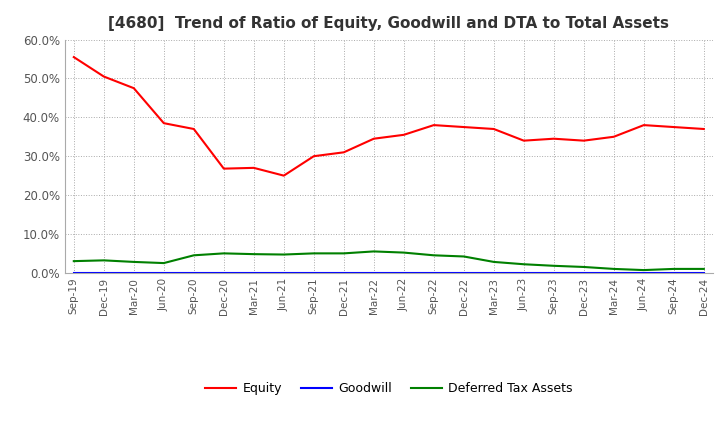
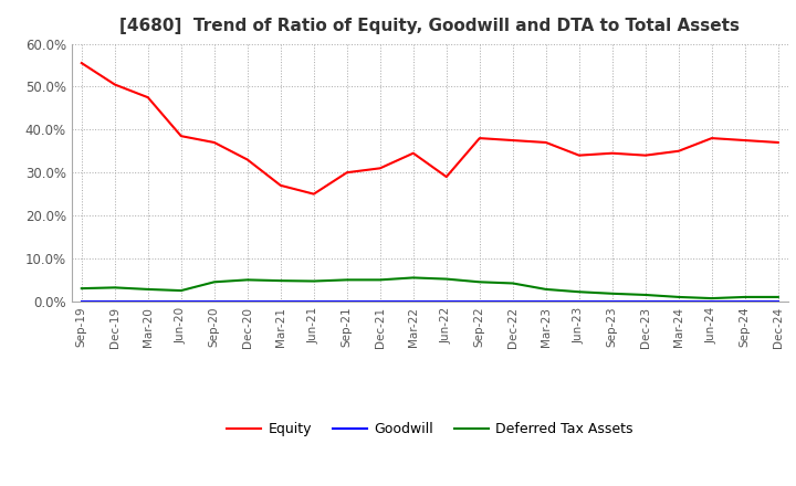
Equity/Dec-20: 26.8% -> 33.0%
Equity/Jun-22: 35.5% -> 29.0%
